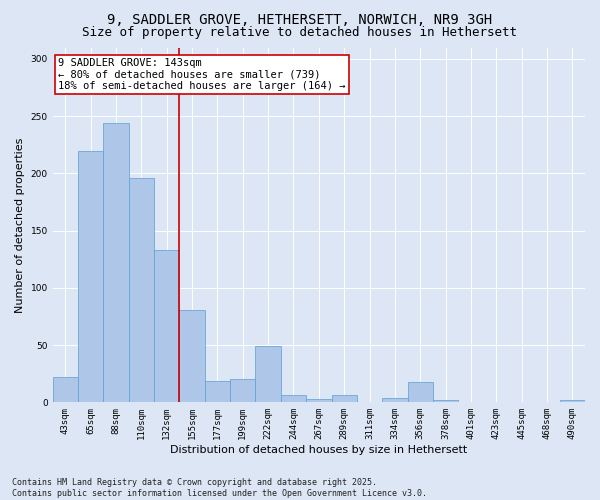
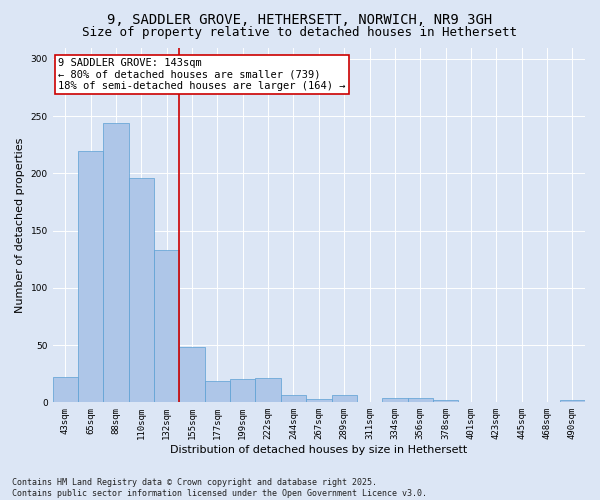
155sqm: 81 -> 48
222sqm: 49 -> 21
356sqm: 18 -> 4
